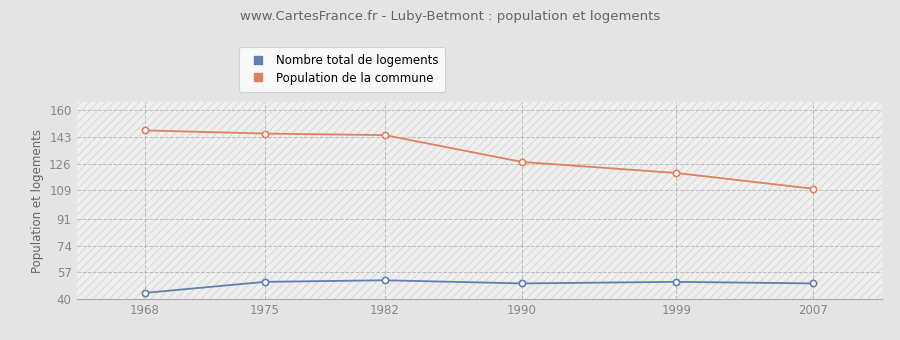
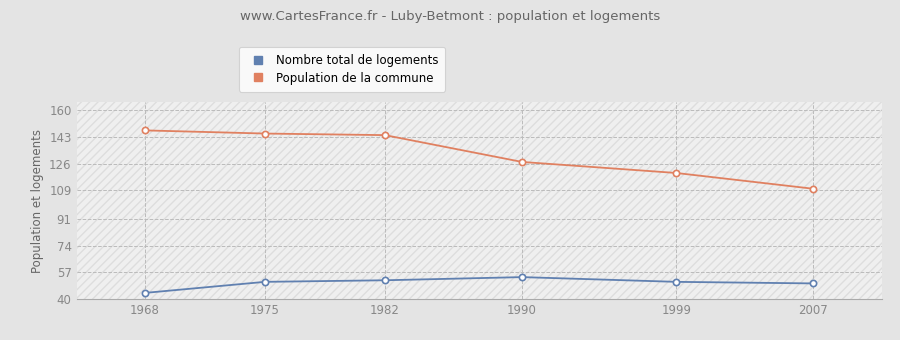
Nombre total de logements/1990: 50 -> 54
